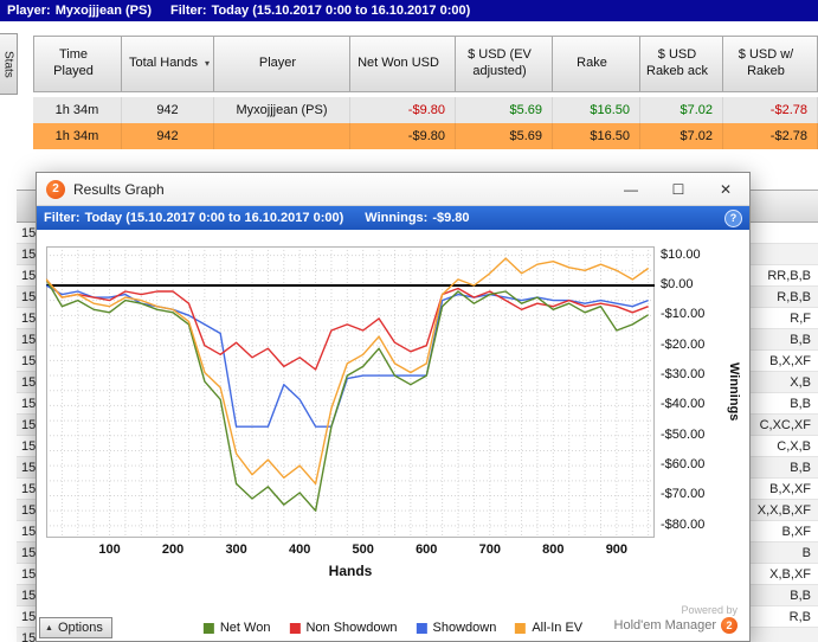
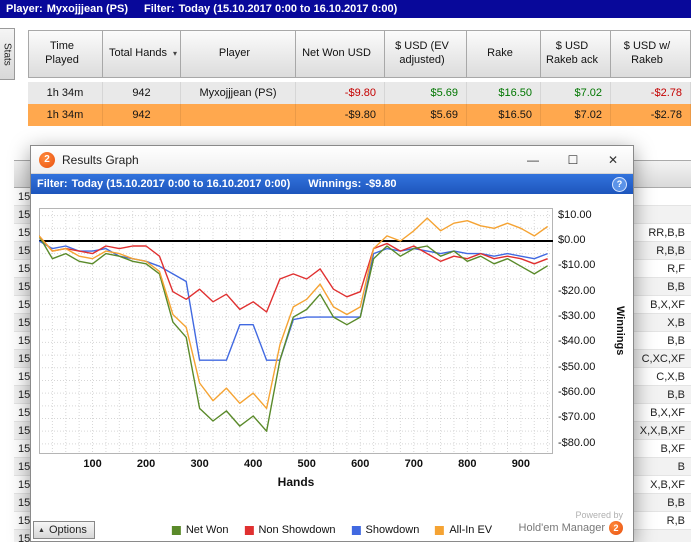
Showdown/400: -$38 -> -$33
Net Won/900: -$15 -> -$10
